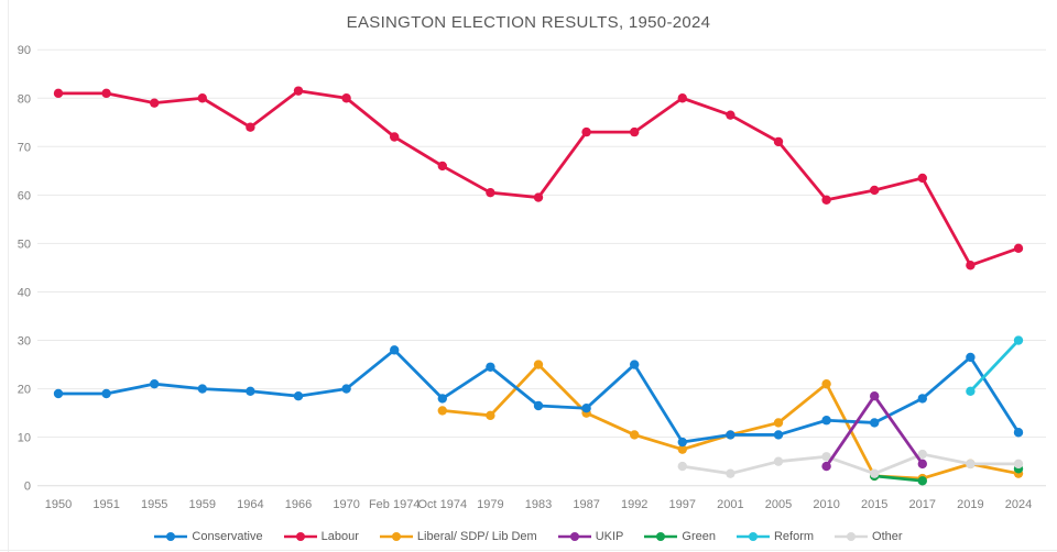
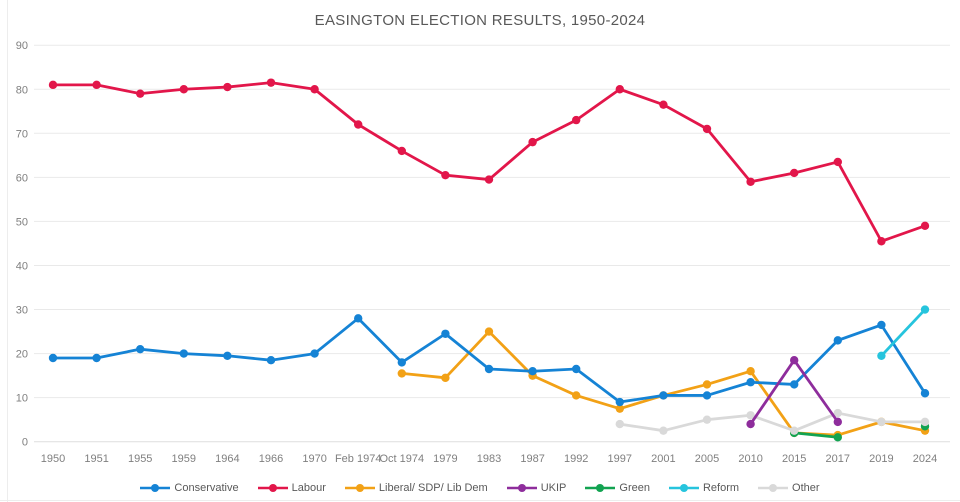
Labour/1964: 74 -> 80
Labour/1987: 73 -> 68
Conservative/1992: 25 -> 16
Liberal/ SDP/ Lib Dem/2010: 21 -> 16
Conservative/2017: 18 -> 23
